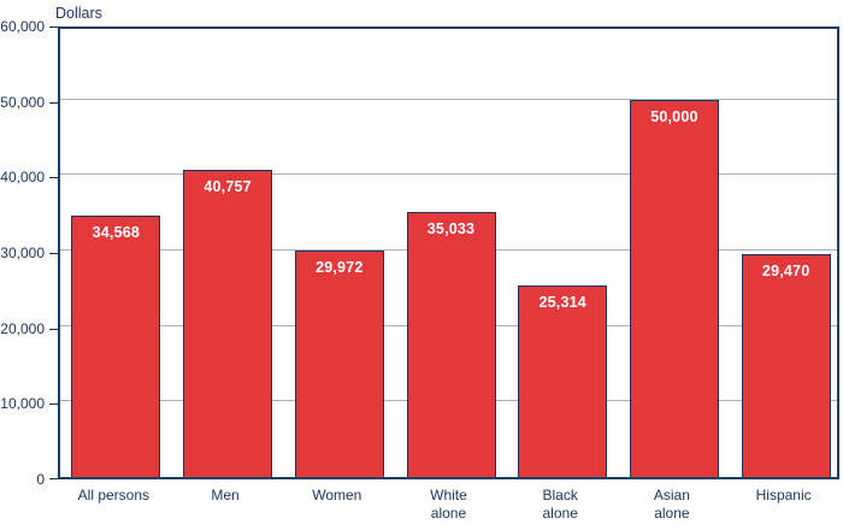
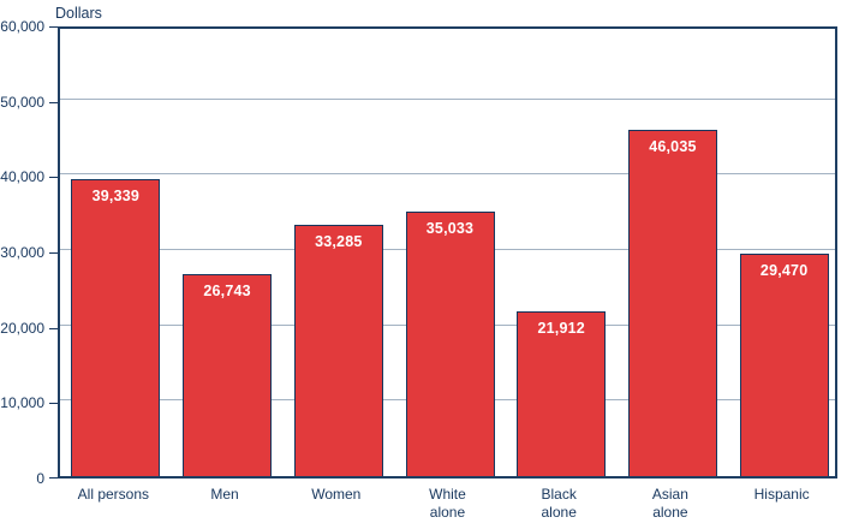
All persons: 34,568 -> 39,339
Men: 40,757 -> 26,743
Women: 29,972 -> 33,285
Black alone: 25,314 -> 21,912
Asian alone: 50,000 -> 46,035
